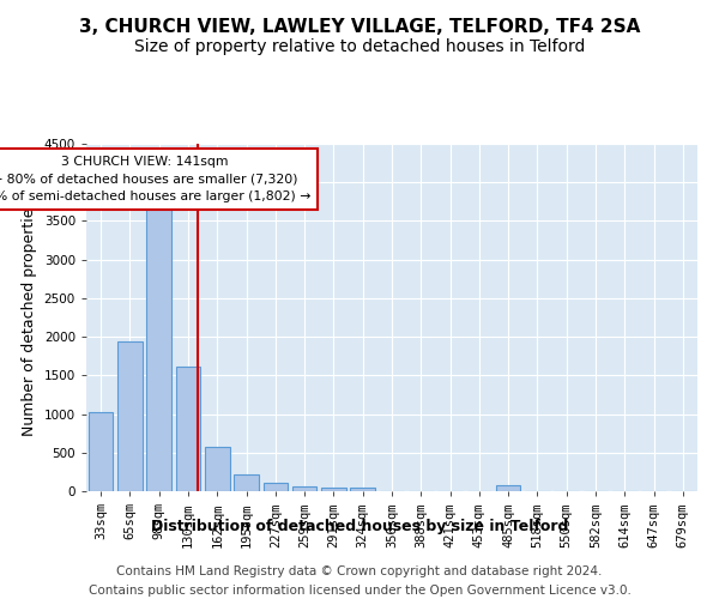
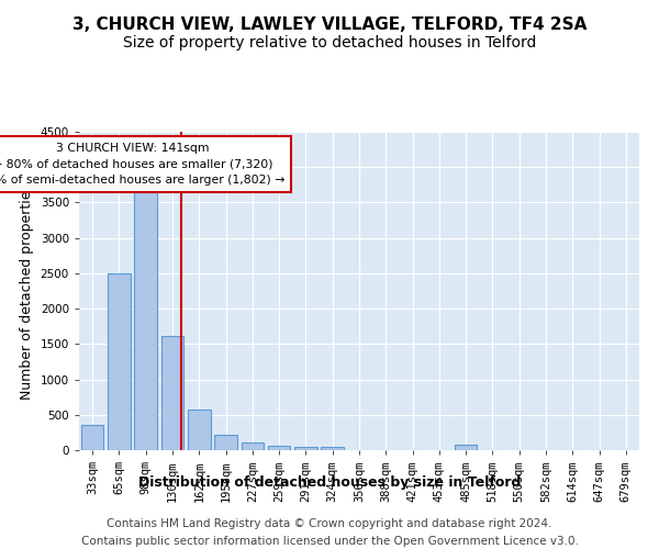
33sqm: 1020 -> 350
65sqm: 1940 -> 2500
